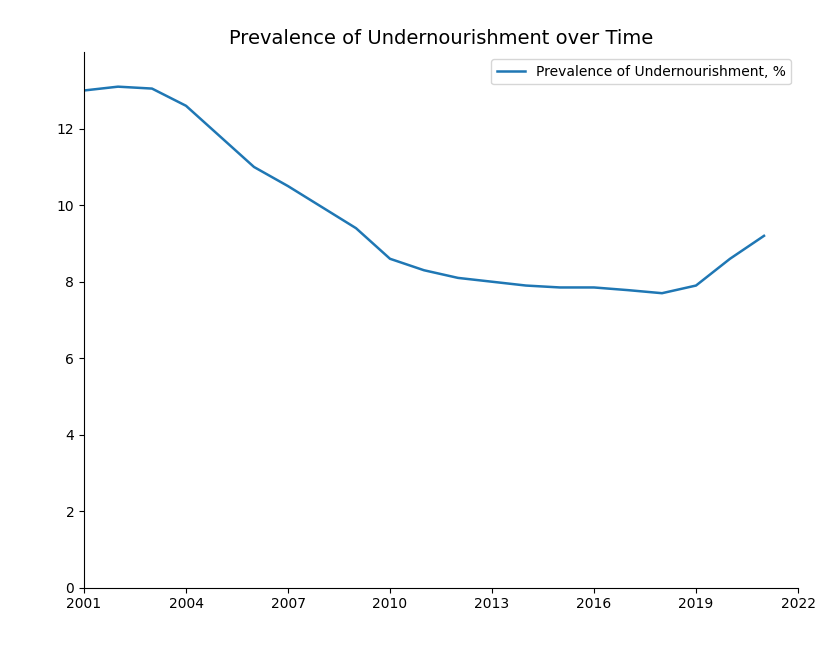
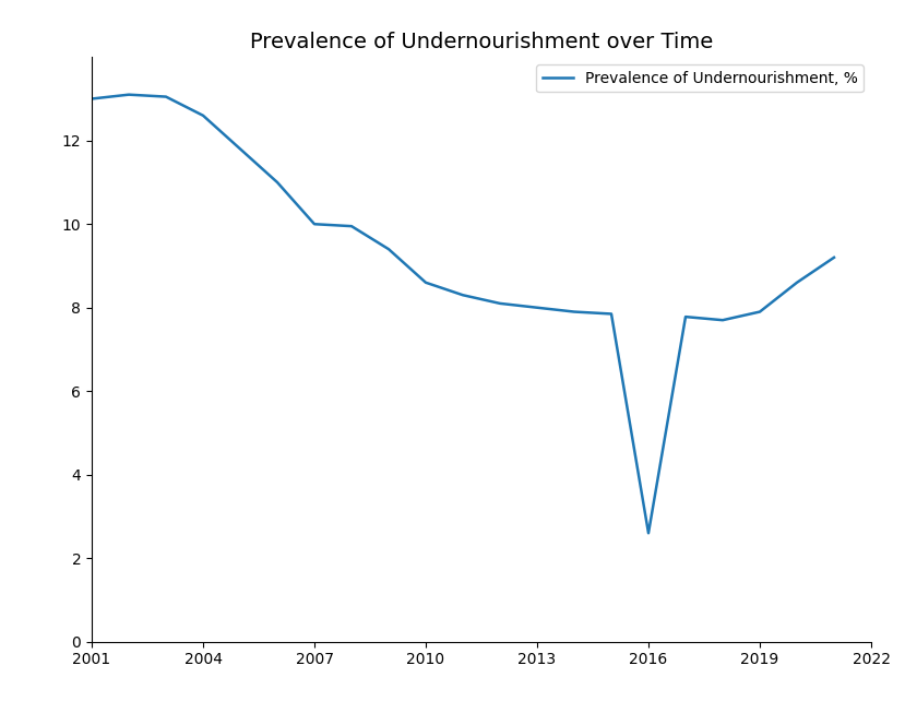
2007: 10.50 -> 10.00
2016: 7.85 -> 2.60
